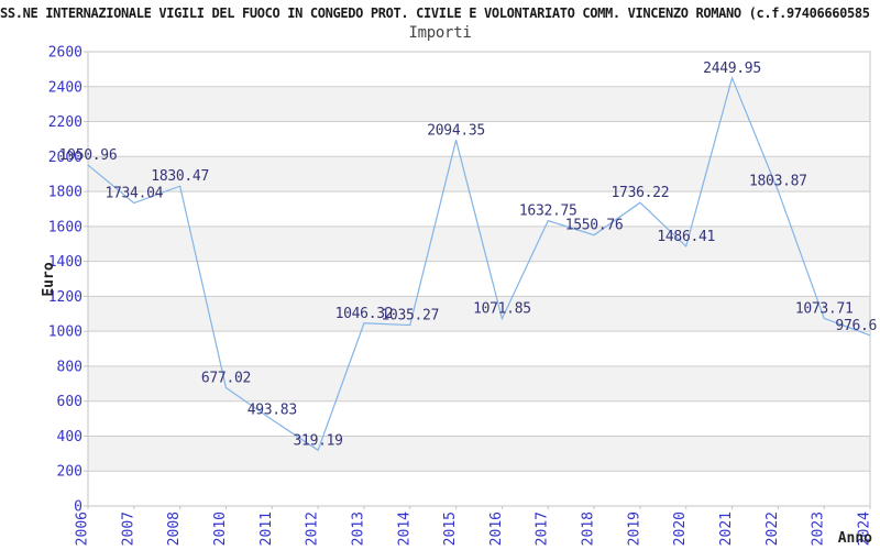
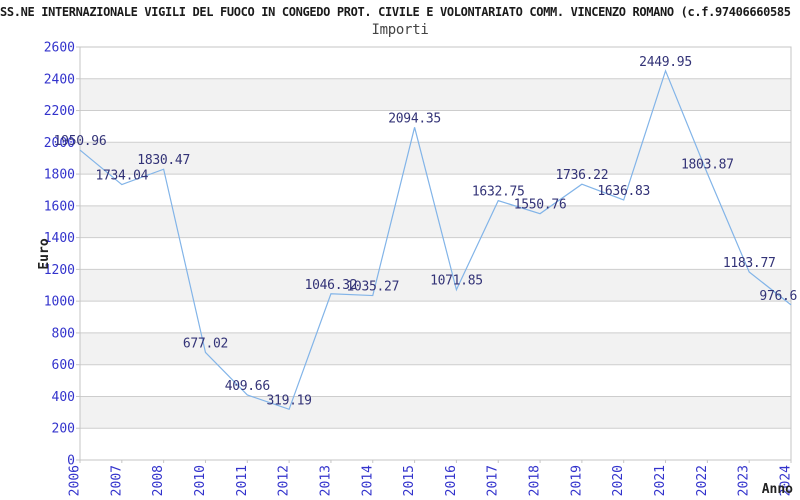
2011: 493.83 -> 409.66
2020: 1486.41 -> 1636.83
2023: 1073.71 -> 1183.77
